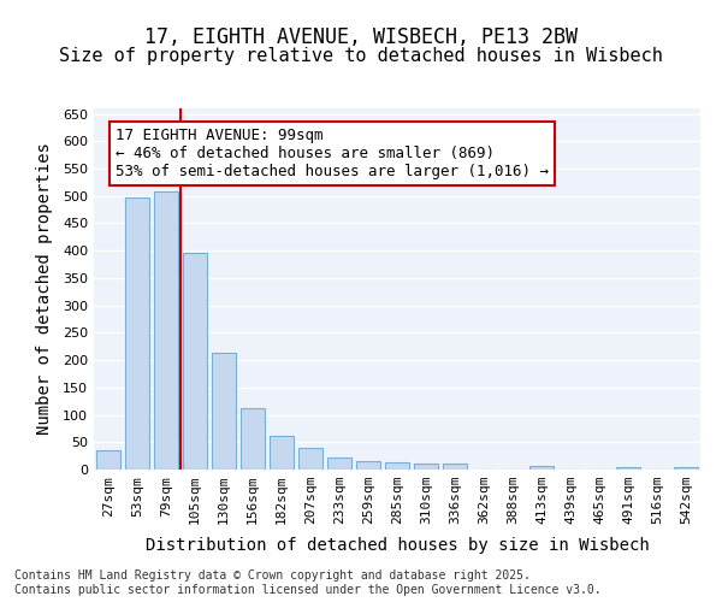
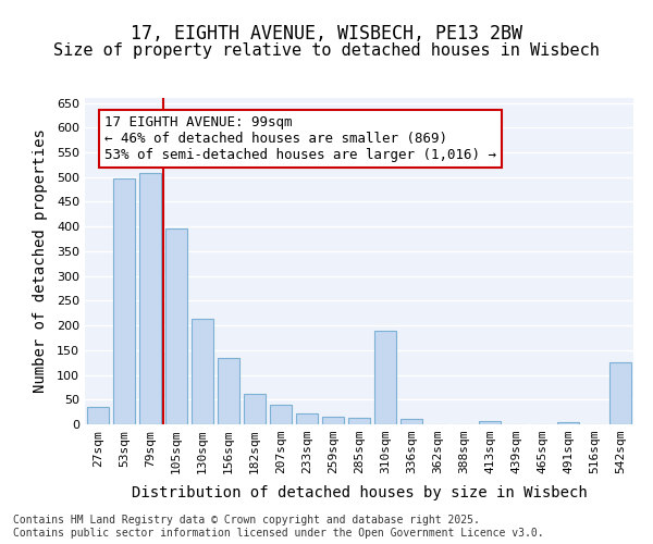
156sqm: 112 -> 135
310sqm: 11 -> 190
542sqm: 5 -> 125
